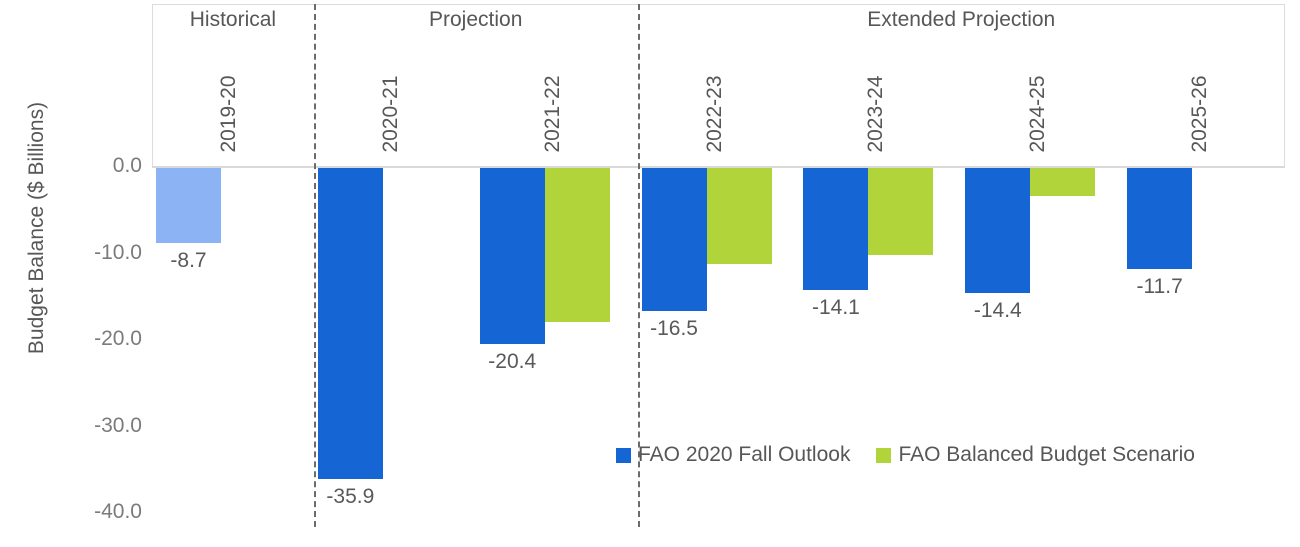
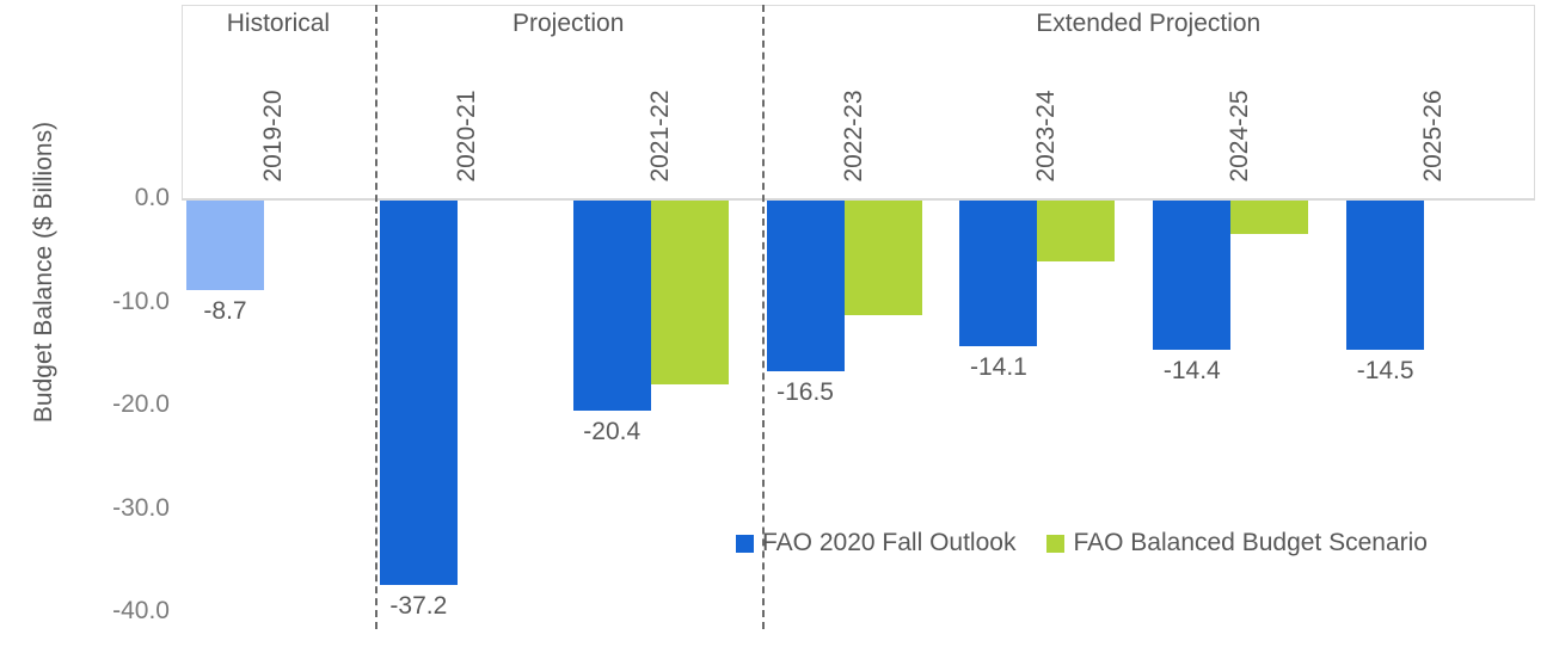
FAO 2020 Fall Outlook/2020-21: -35.9 -> -37.2
FAO Balanced Budget Scenario/2023-24: -10 -> -6
FAO 2020 Fall Outlook/2025-26: -11.7 -> -14.5
